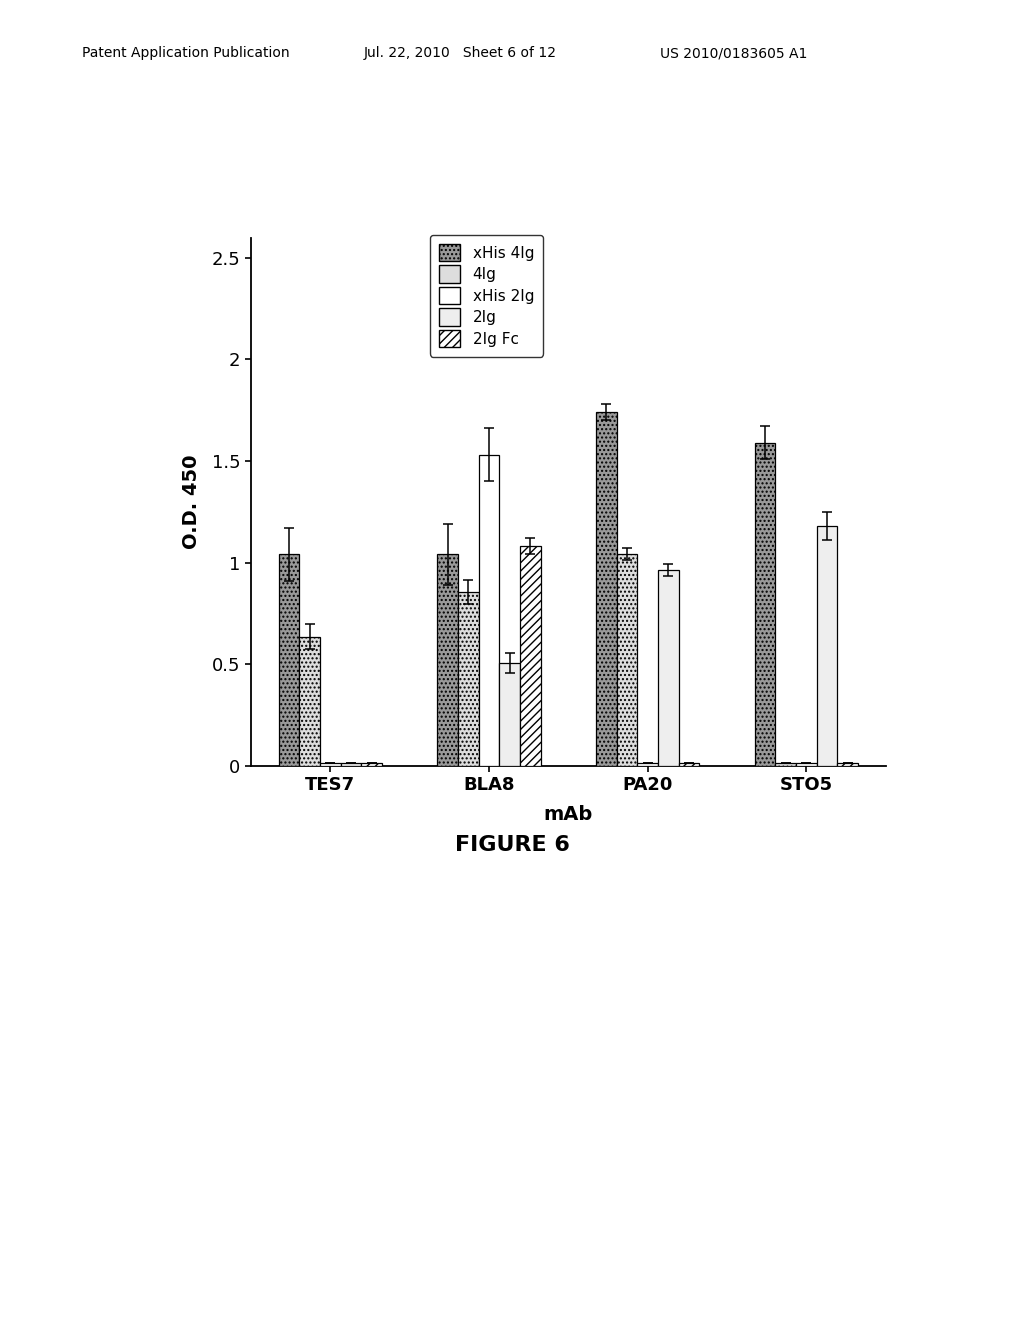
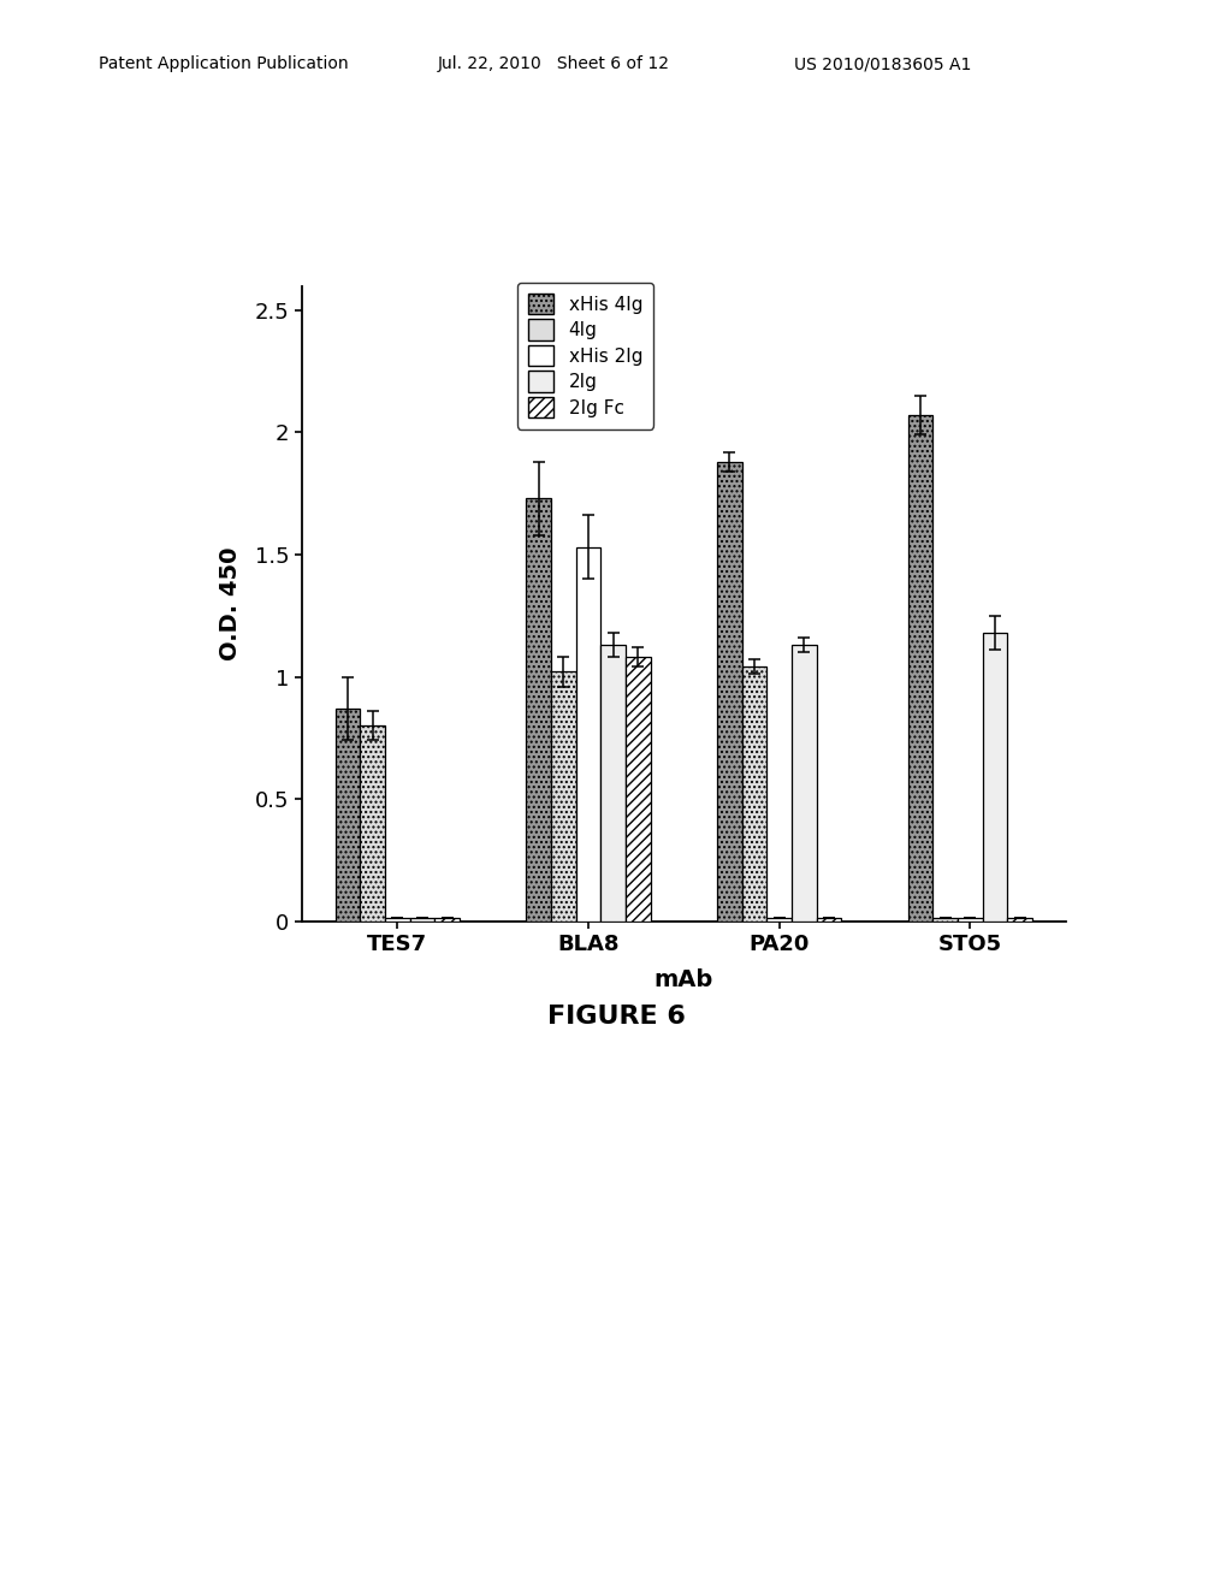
xHis 4Ig/TES7: 1.04 -> 0.87
4Ig/TES7: 0.635 -> 0.800
xHis 4Ig/BLA8: 1.04 -> 1.73
4Ig/BLA8: 0.855 -> 1.020
2Ig/BLA8: 0.505 -> 1.130
xHis 4Ig/PA20: 1.74 -> 1.88
2Ig/PA20: 0.965 -> 1.130
xHis 4Ig/STO5: 1.59 -> 2.07
